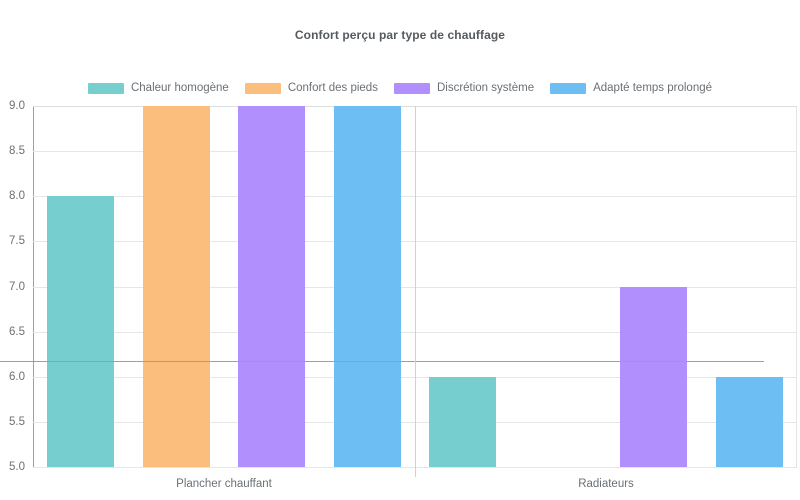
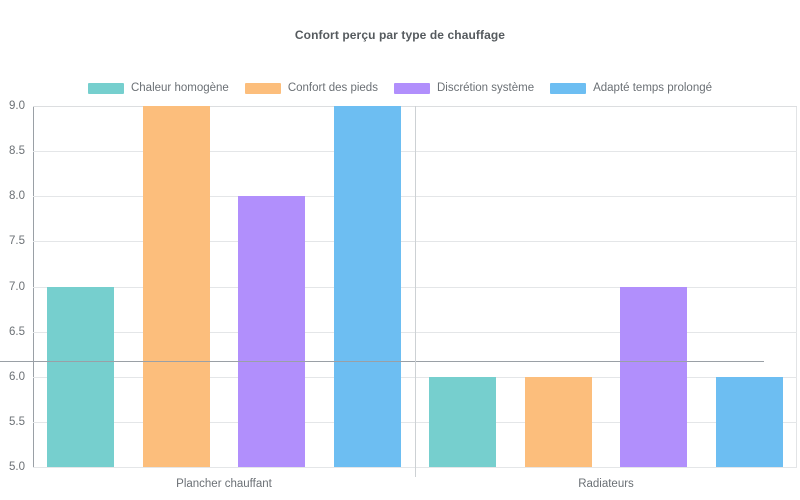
Chaleur homogène/Plancher chauffant: 8 -> 7
Discrétion système/Plancher chauffant: 9 -> 8
Confort des pieds/Radiateurs: 5 -> 6
